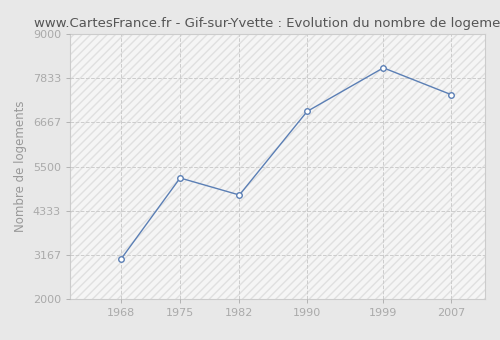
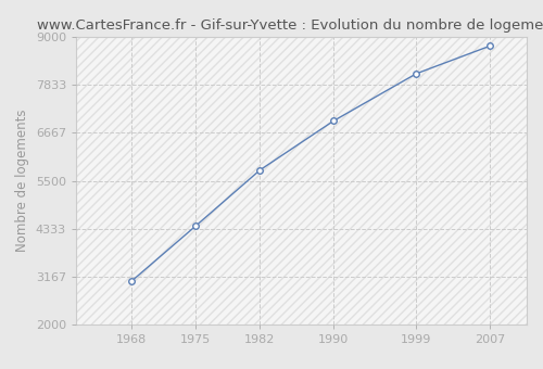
1975: 5200 -> 4400
1982: 4750 -> 5760
2007: 7400 -> 8780
